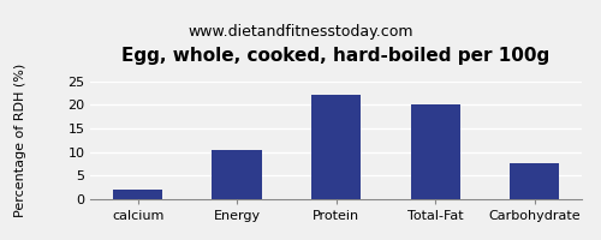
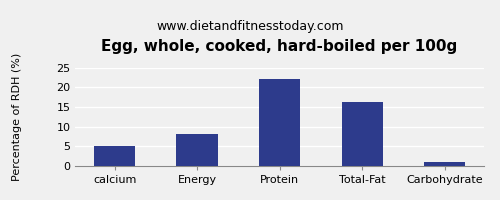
calcium: 2.0 -> 5.2
Energy: 10.5 -> 8.1
Total-Fat: 20.0 -> 16.2
Carbohydrate: 7.5 -> 1.1
